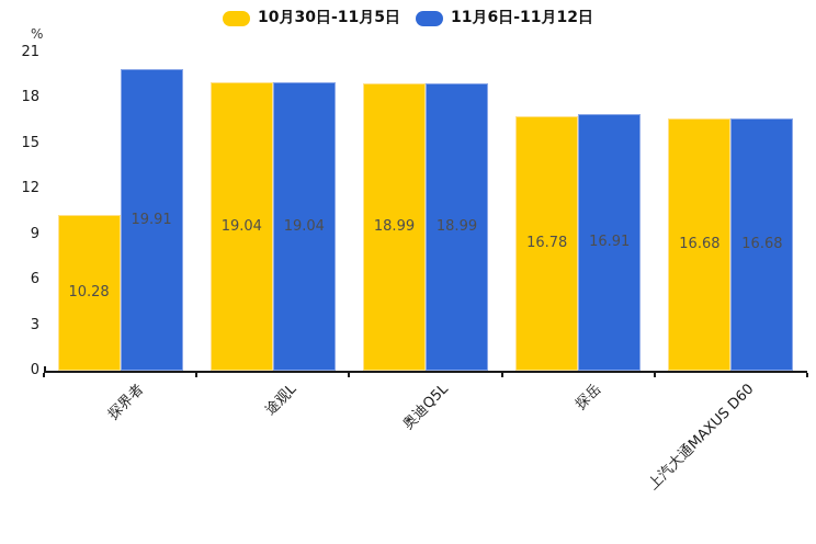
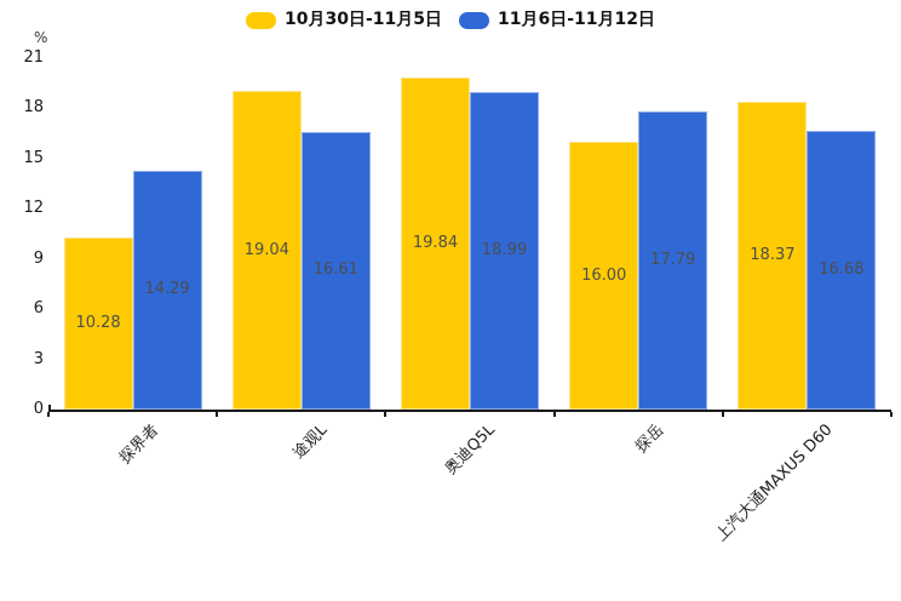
11月6日-11月12日/探界者: 19.91 -> 14.29
11月6日-11月12日/途观L: 19.04 -> 16.61
10月30日-11月5日/奥迪Q5L: 18.99 -> 19.84
10月30日-11月5日/探岳: 16.78 -> 16.00
11月6日-11月12日/探岳: 16.91 -> 17.79
10月30日-11月5日/上汽大通MAXUS D60: 16.68 -> 18.37
